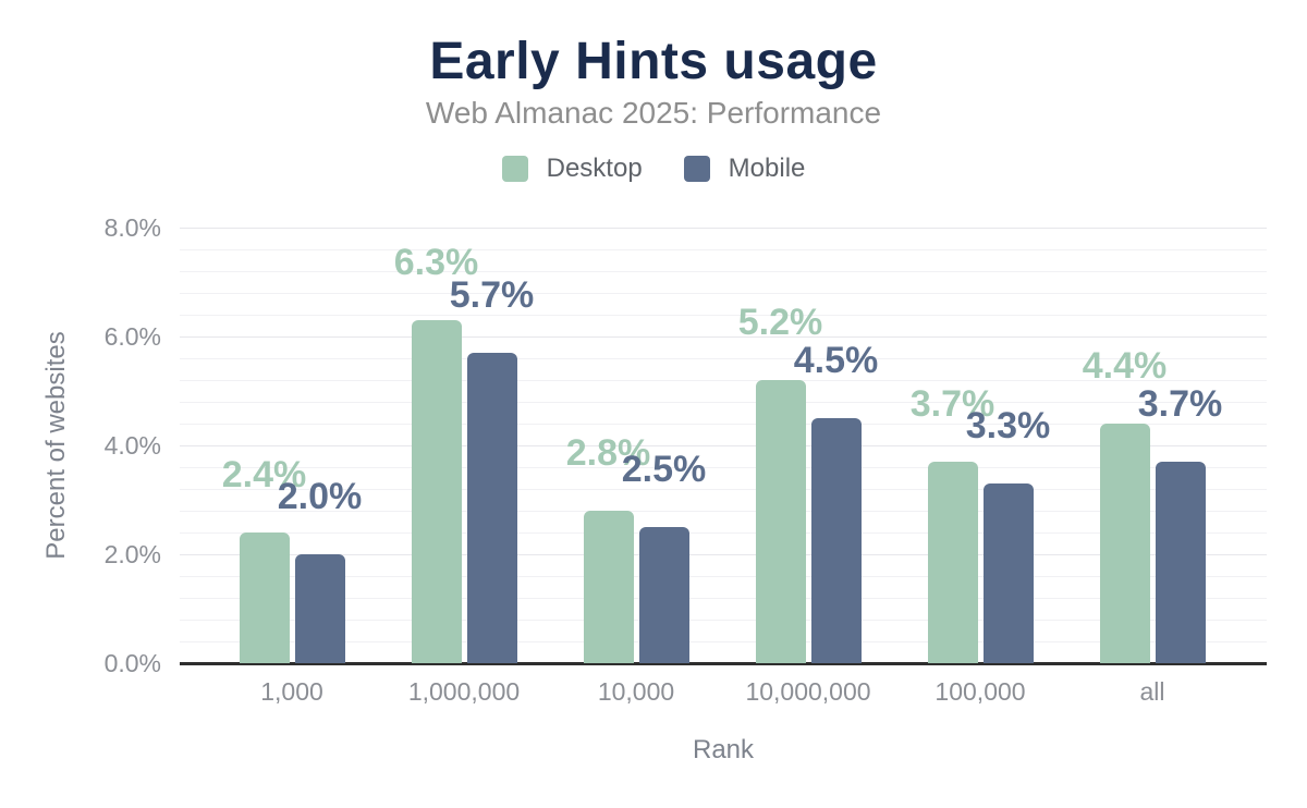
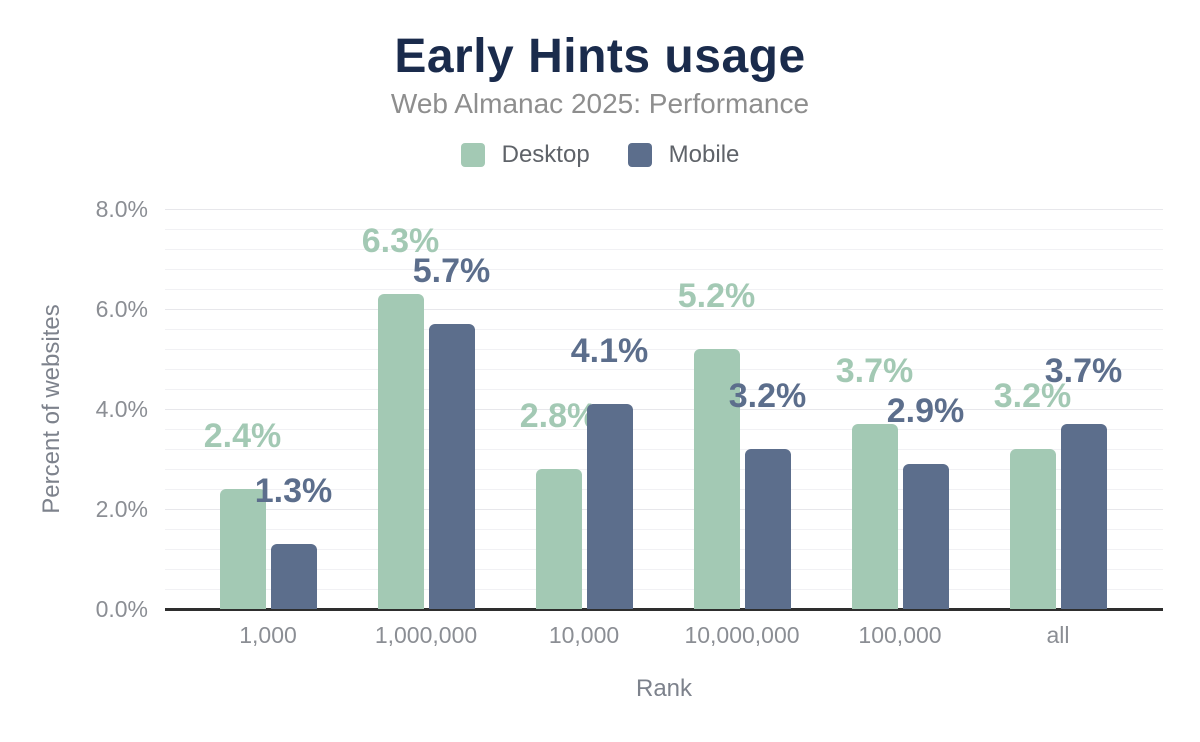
Mobile/1,000: 2.0% -> 1.3%
Mobile/10,000: 2.5% -> 4.1%
Mobile/10,000,000: 4.5% -> 3.2%
Mobile/100,000: 3.3% -> 2.9%
Desktop/all: 4.4% -> 3.2%
